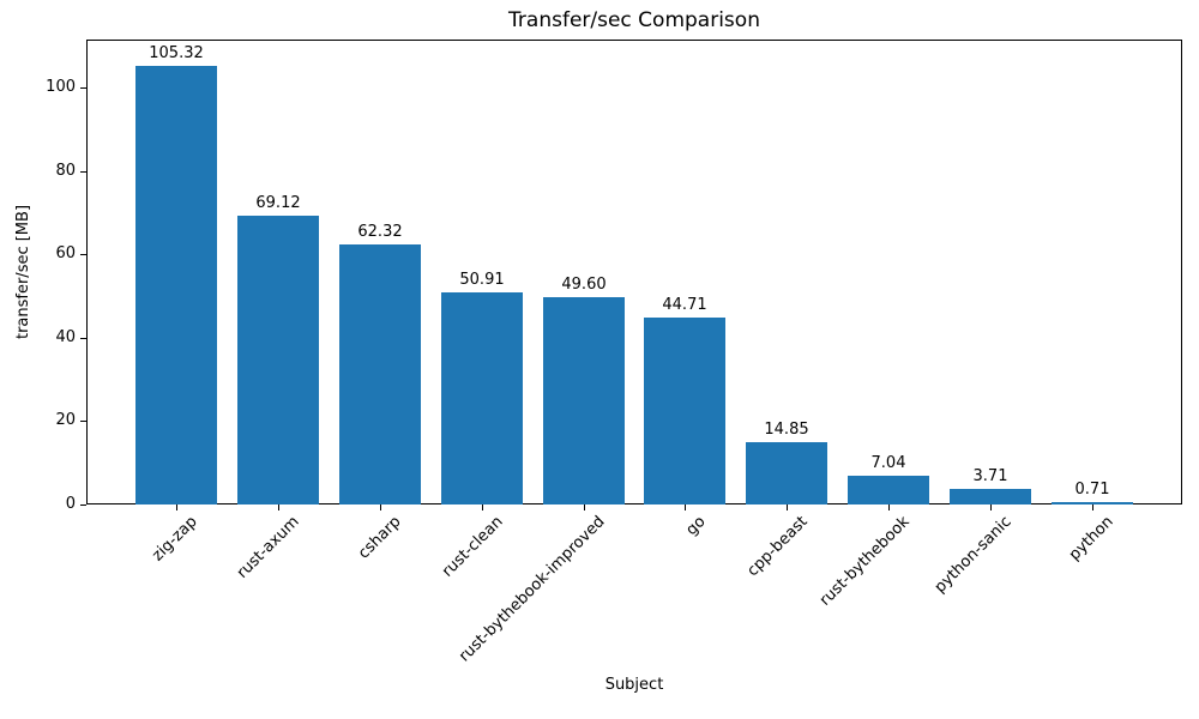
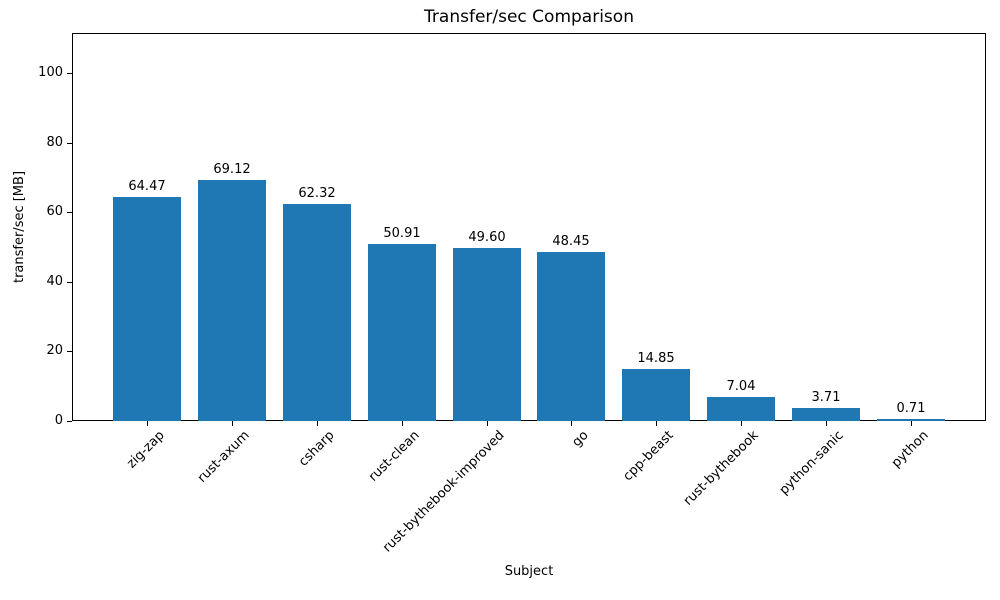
zig-zap: 105.32 -> 64.47
go: 44.71 -> 48.45
